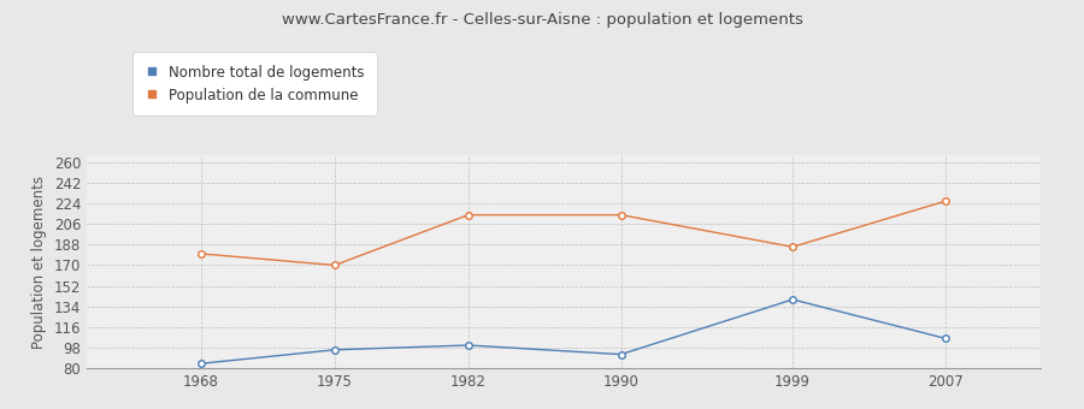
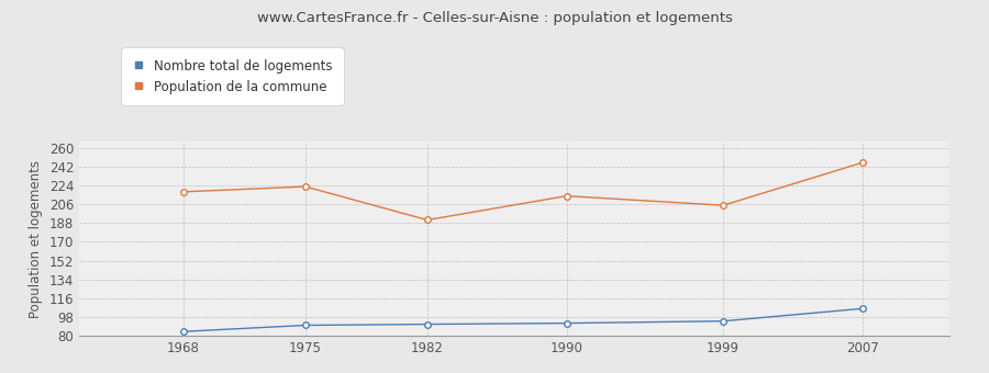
Population de la commune/1968: 180 -> 218
Nombre total de logements/1975: 96 -> 90
Population de la commune/1975: 170 -> 223
Nombre total de logements/1982: 100 -> 91
Population de la commune/1982: 214 -> 191
Nombre total de logements/1999: 140 -> 94
Population de la commune/1999: 186 -> 205
Population de la commune/2007: 226 -> 246
